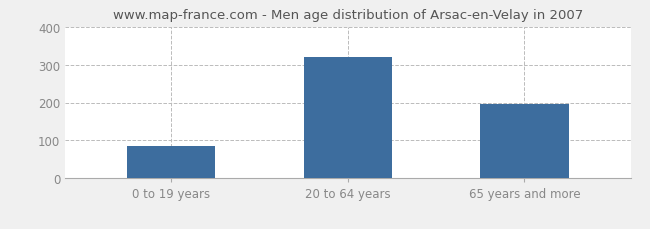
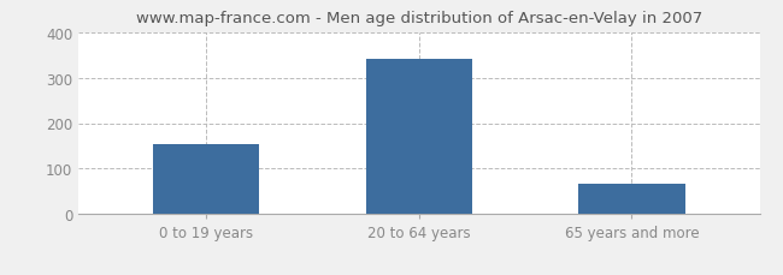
0 to 19 years: 85 -> 155
20 to 64 years: 320 -> 340
65 years and more: 195 -> 68
